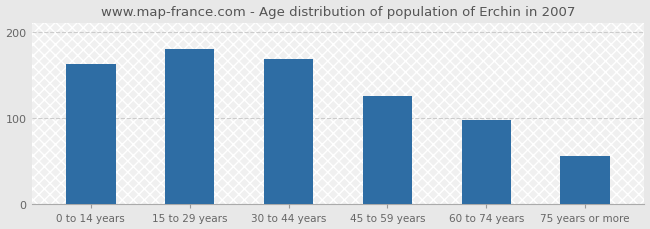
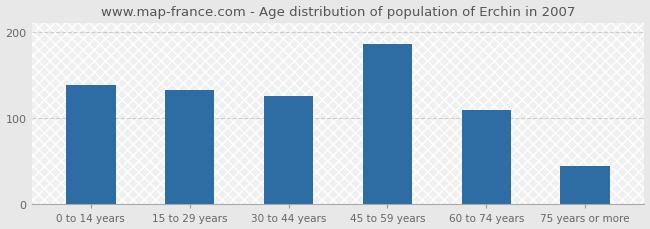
0 to 14 years: 162 -> 138
15 to 29 years: 180 -> 132
30 to 44 years: 168 -> 126
45 to 59 years: 126 -> 185
60 to 74 years: 98 -> 109
75 years or more: 56 -> 45
